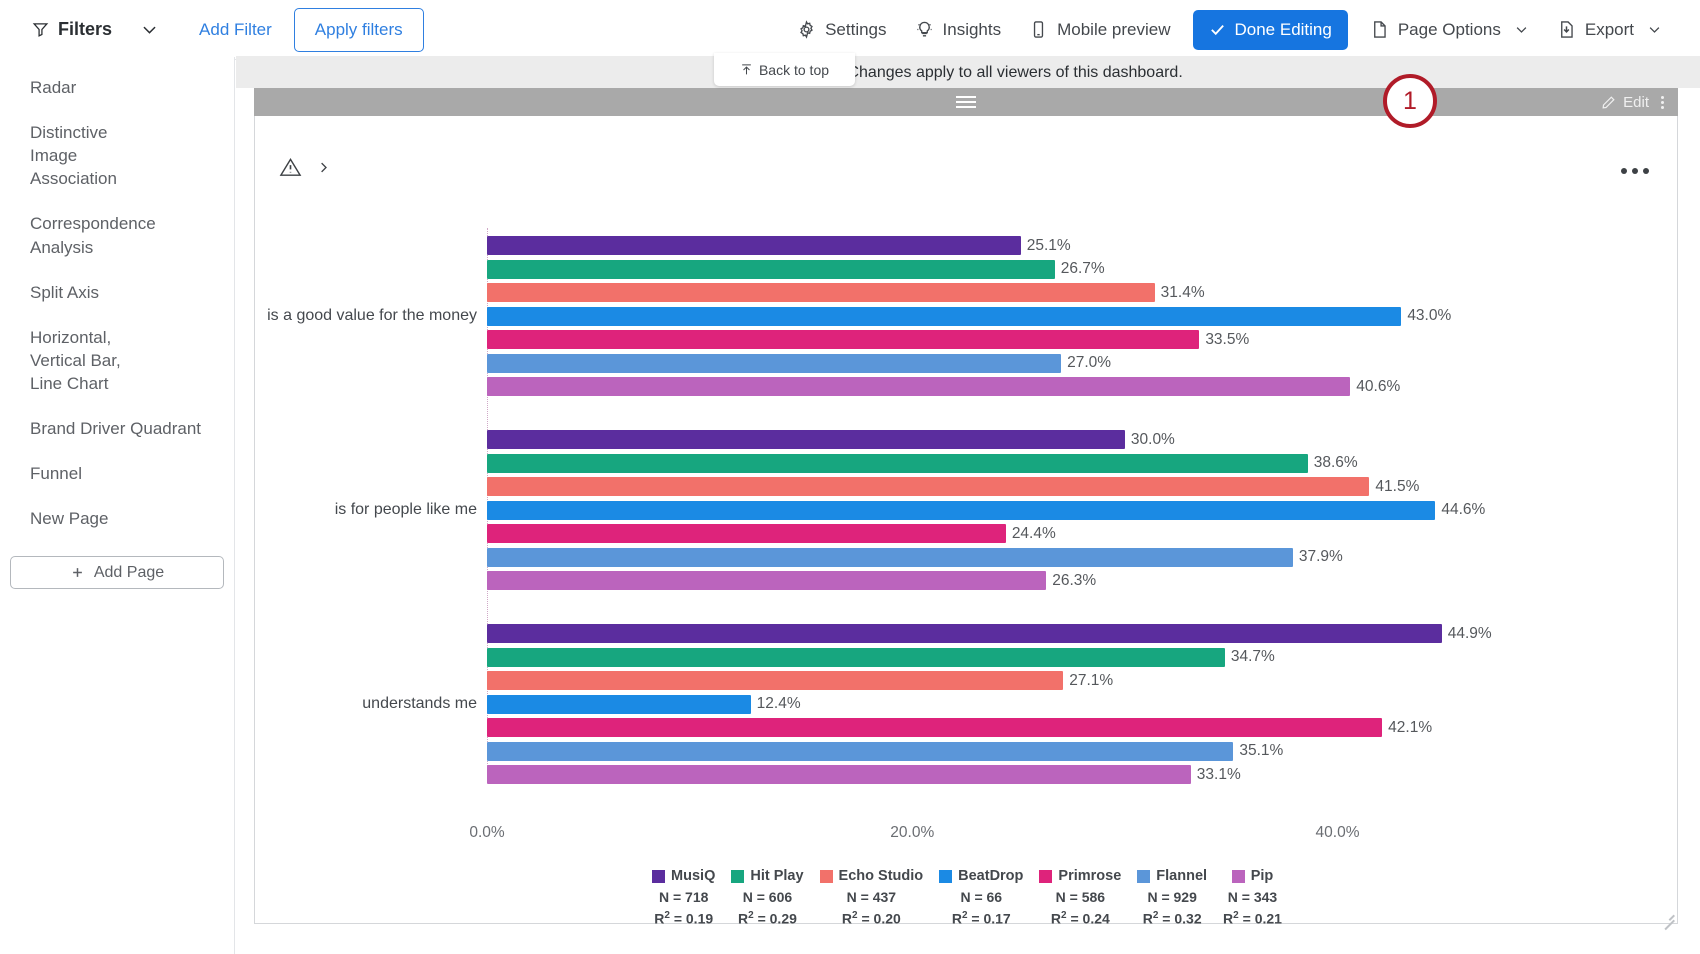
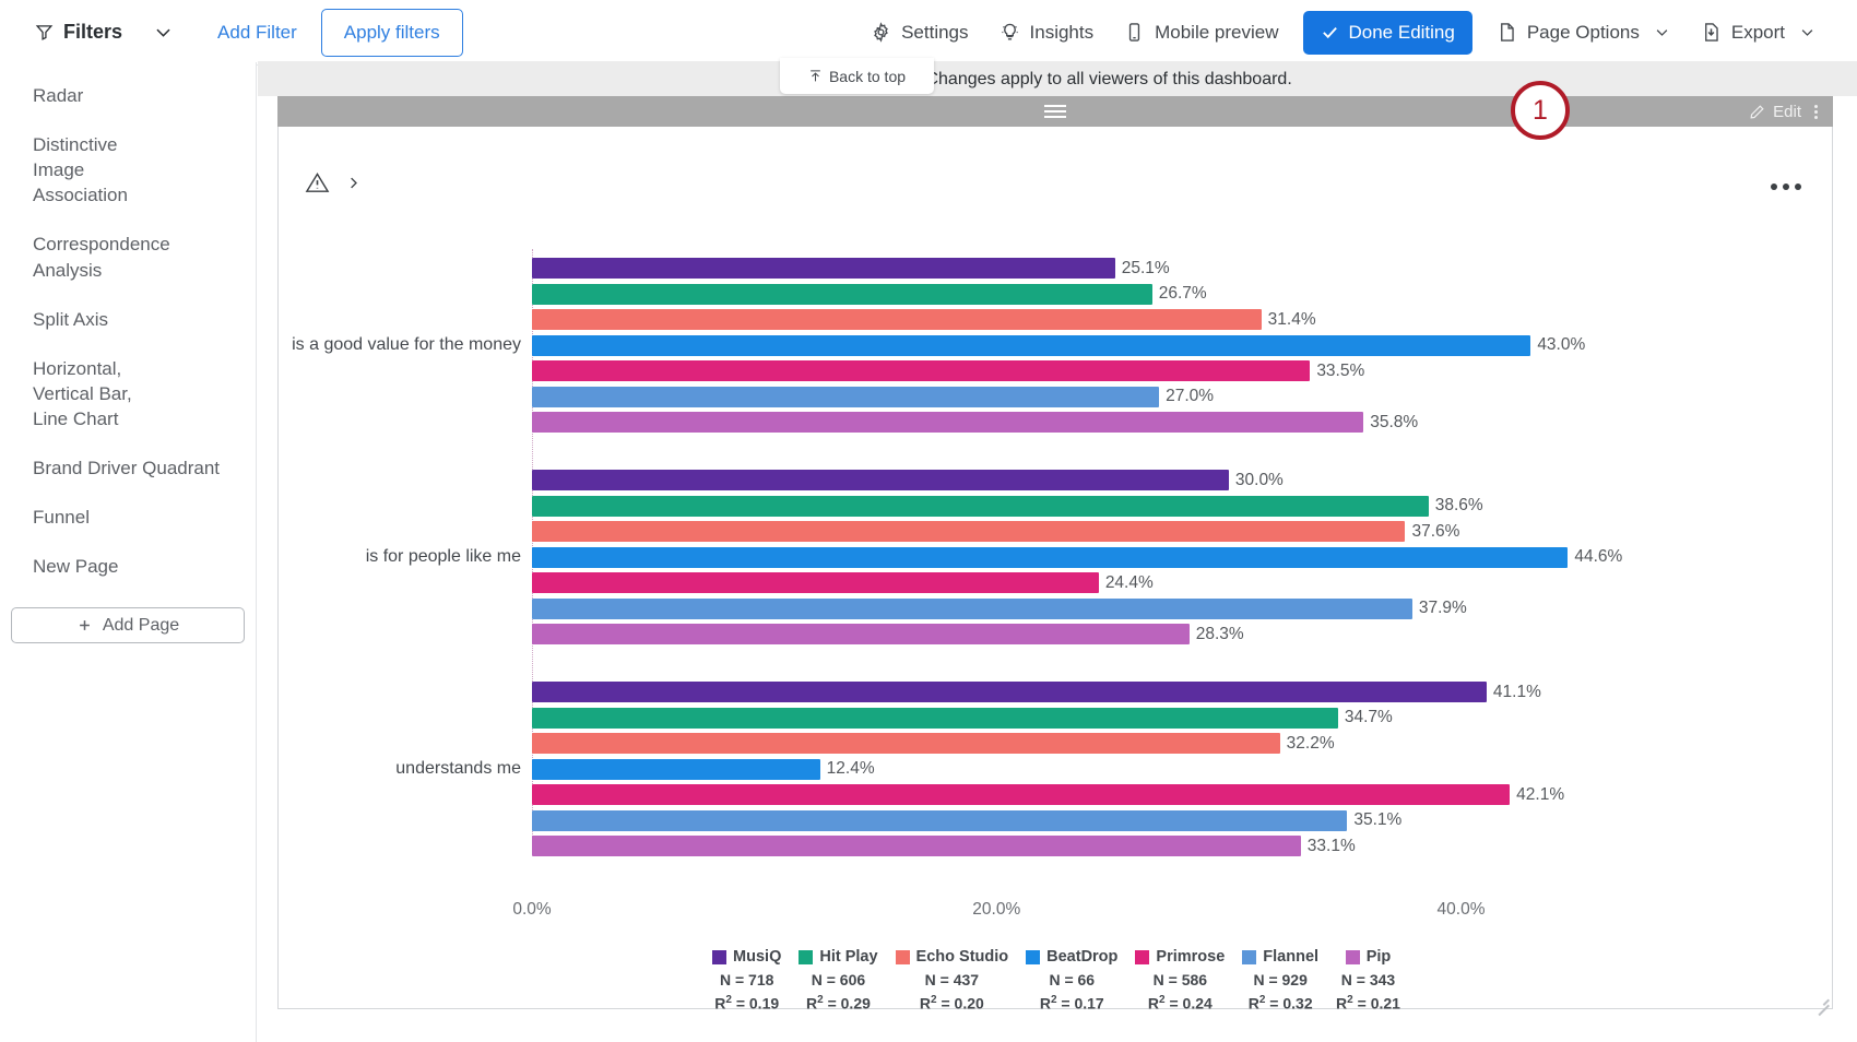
Pip/is a good value for the money: 40.6% -> 35.8%
Echo Studio/is for people like me: 41.5% -> 37.6%
Pip/is for people like me: 26.3% -> 28.3%
MusiQ/understands me: 44.9% -> 41.1%
Echo Studio/understands me: 27.1% -> 32.2%
